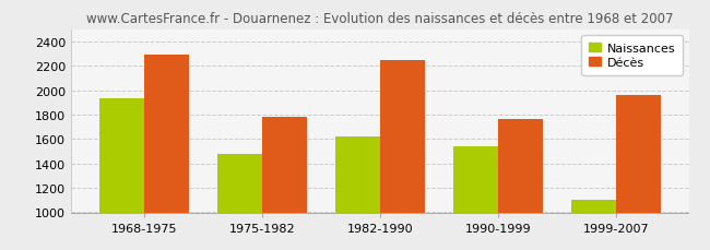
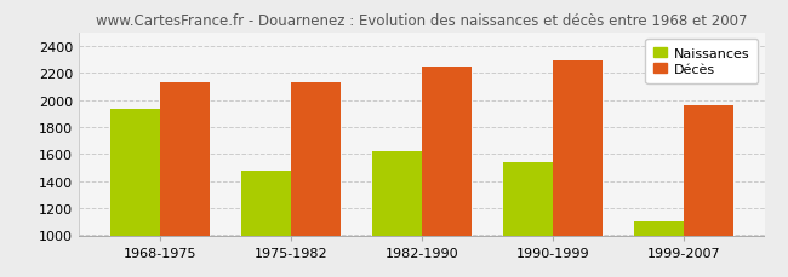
Décès/1968-1975: 2290 -> 2130
Décès/1975-1982: 1780 -> 2130
Décès/1990-1999: 1760 -> 2290
